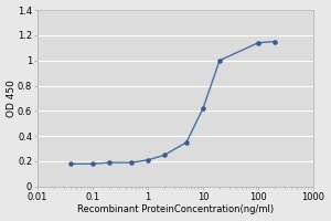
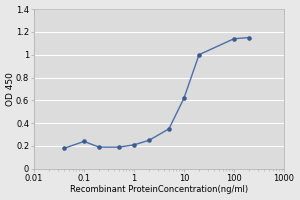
0.1: 0.18 -> 0.24
